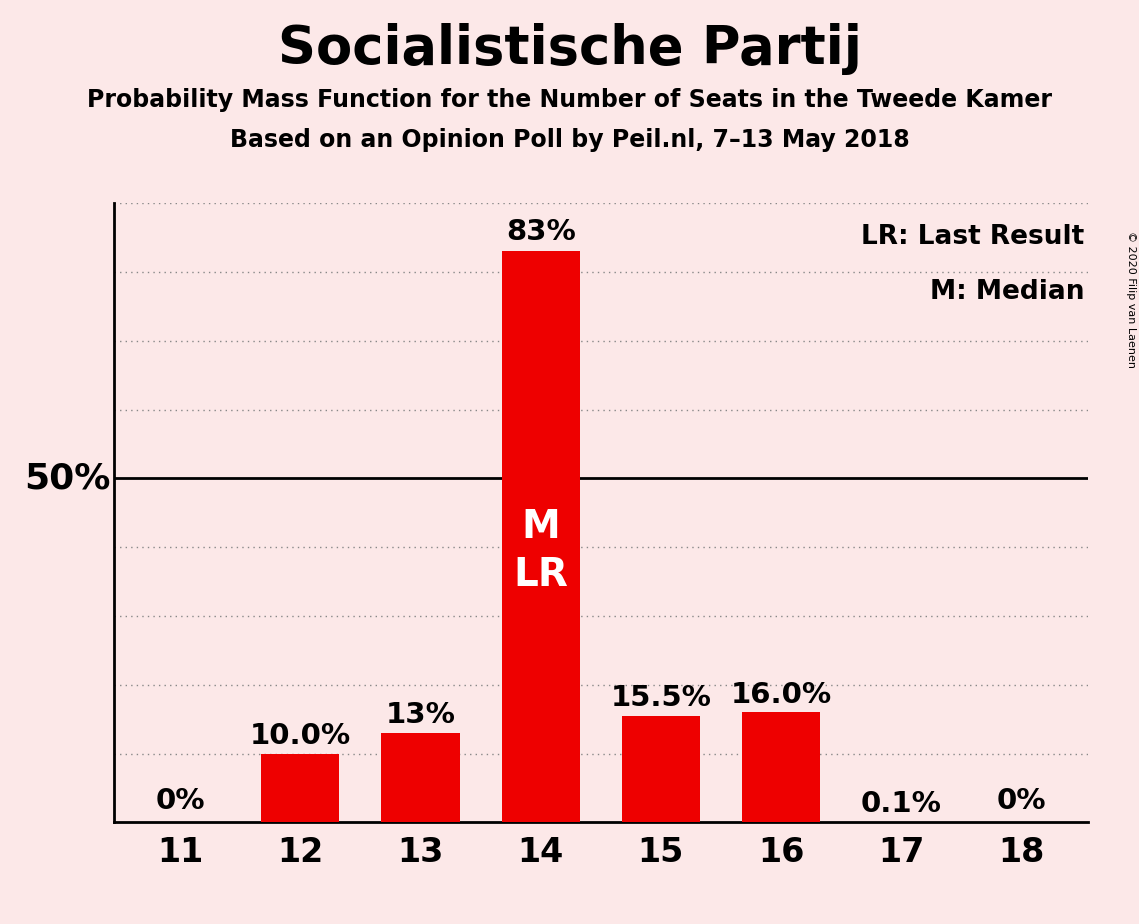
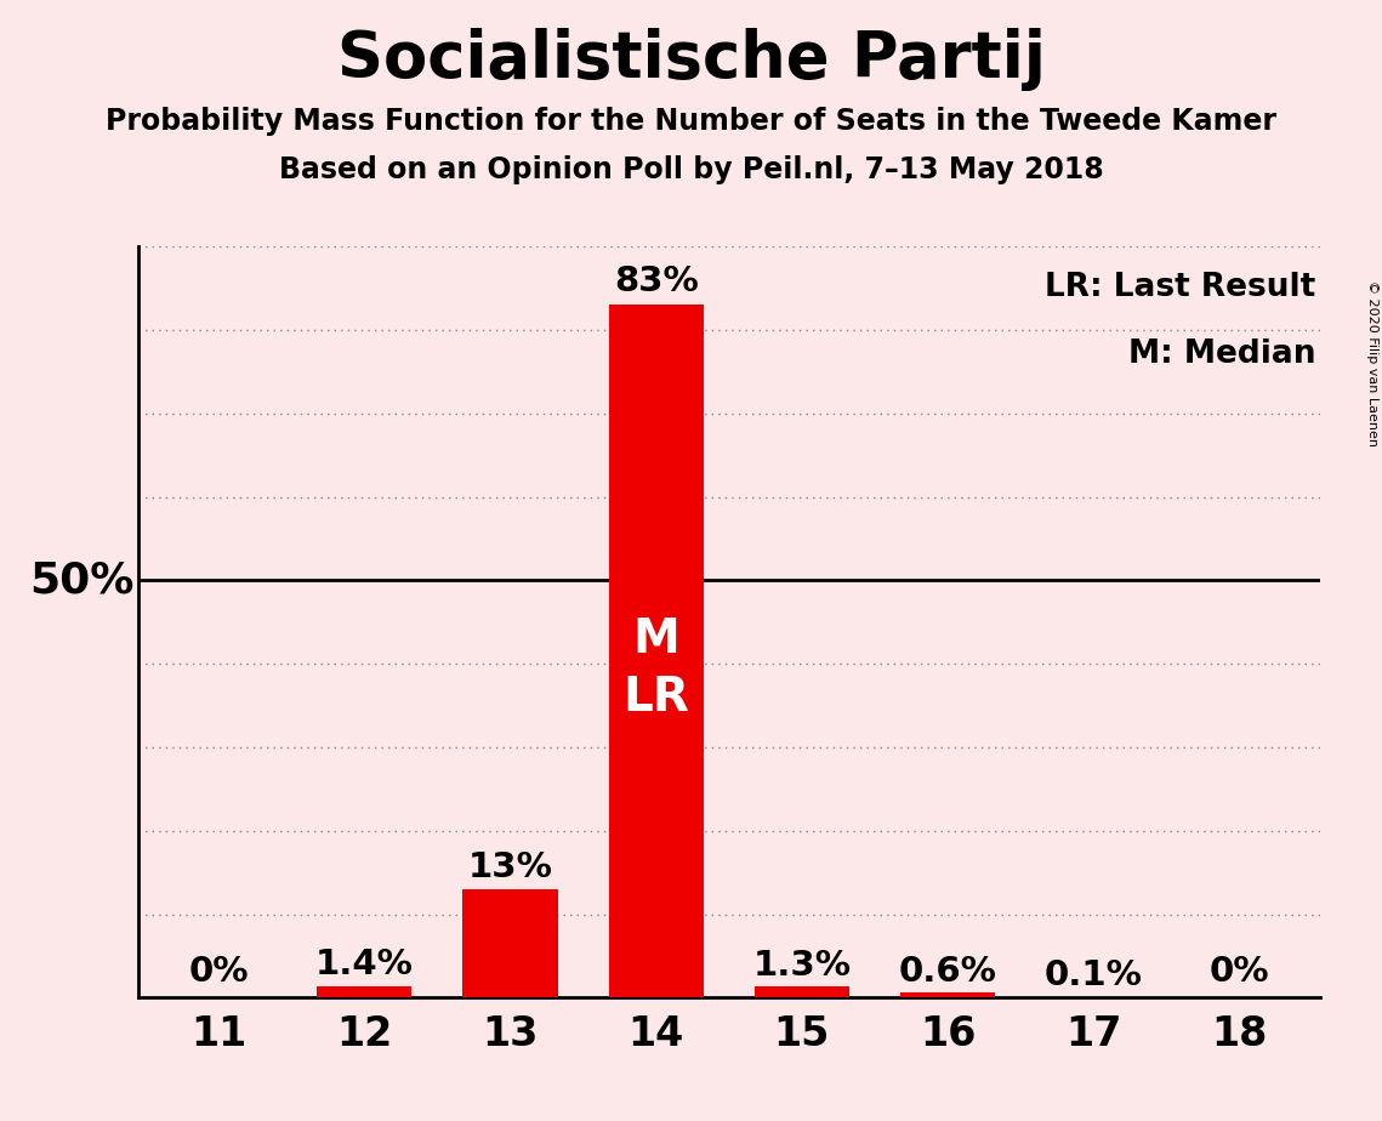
12: 10.0% -> 1.4%
15: 15.5% -> 1.3%
16: 16.0% -> 0.6%
